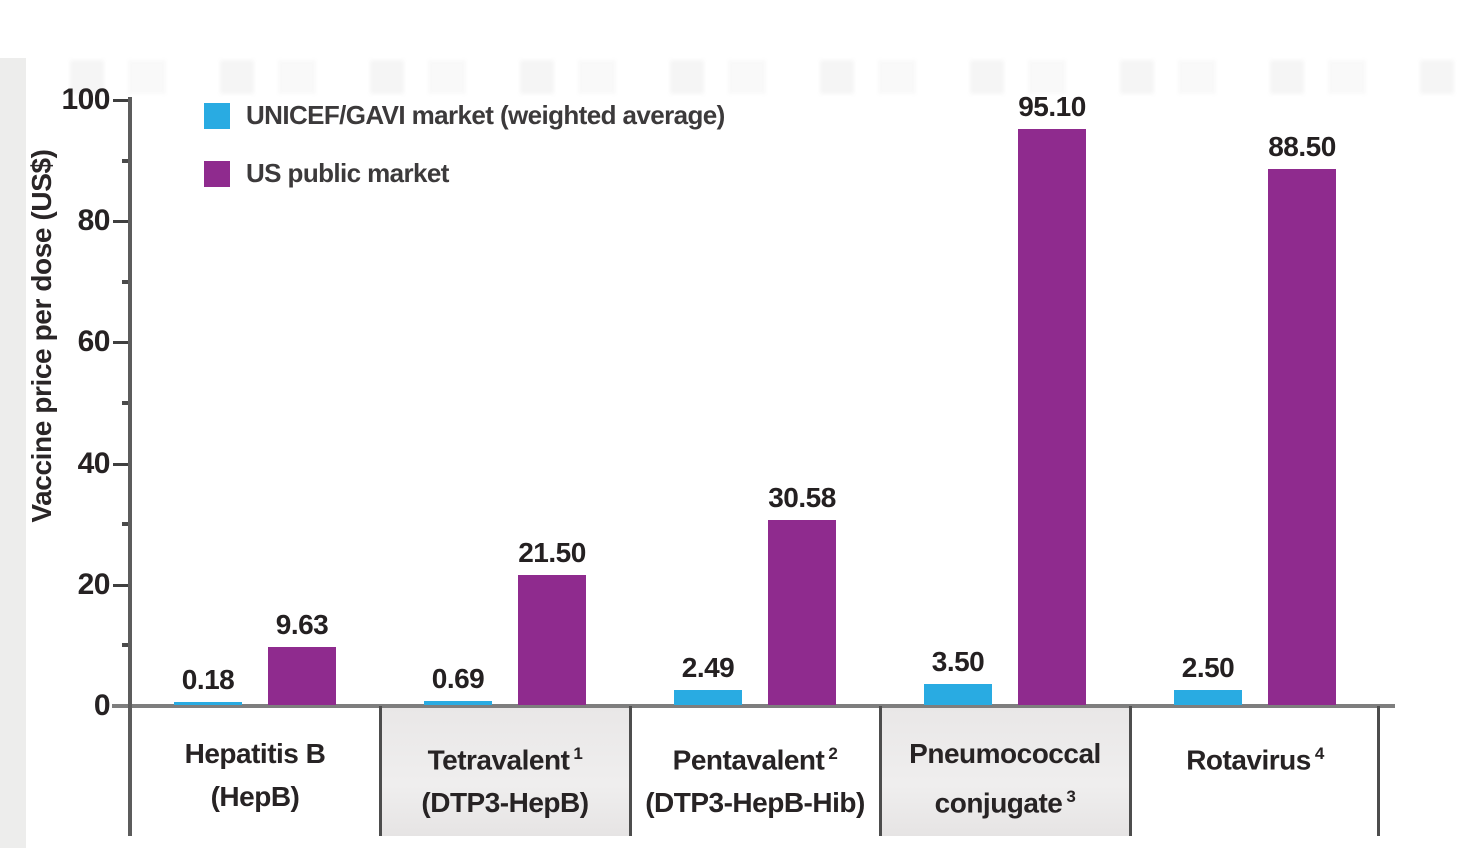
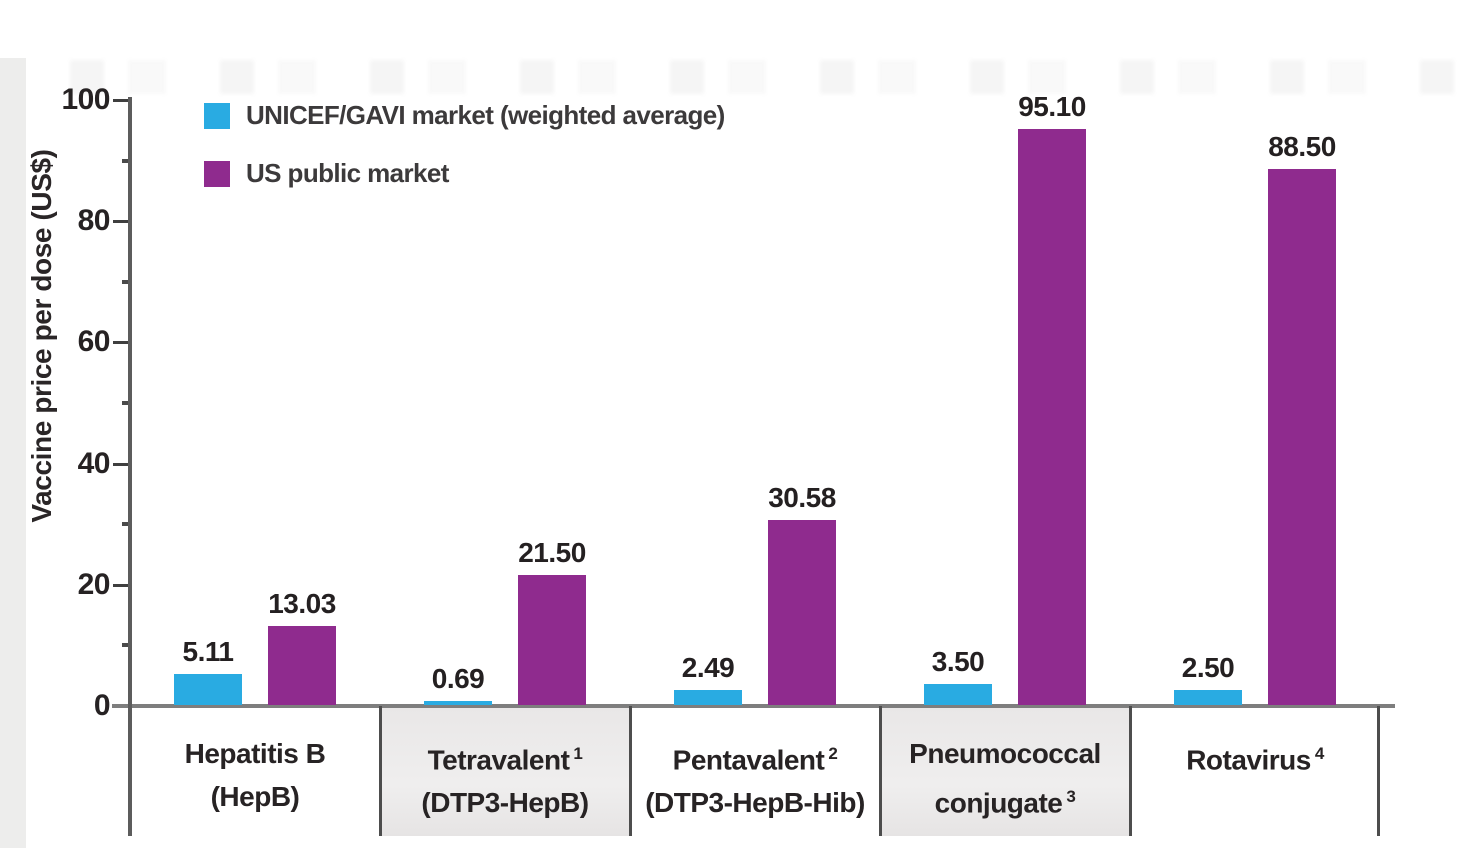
UNICEF/GAVI market (weighted average)/Hepatitis B (HepB): 0.18 -> 5.11
US public market/Hepatitis B (HepB): 9.63 -> 13.03
